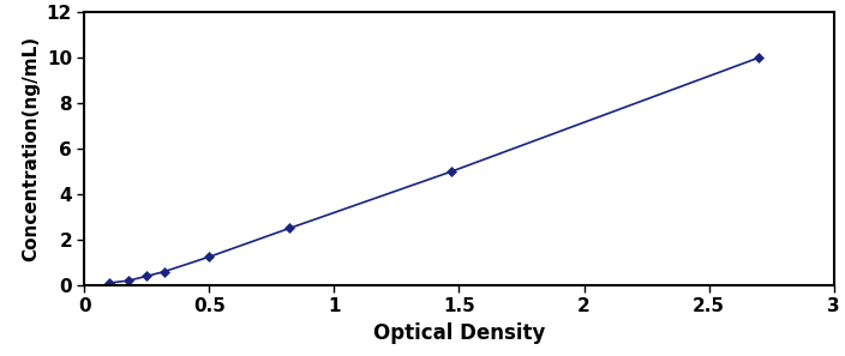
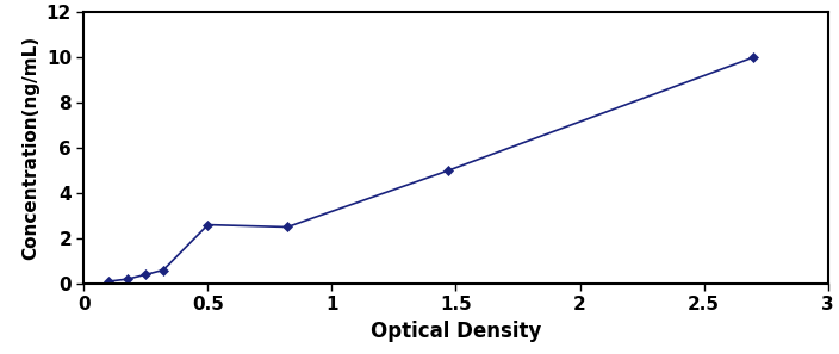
0.5: 1.2 -> 2.6
